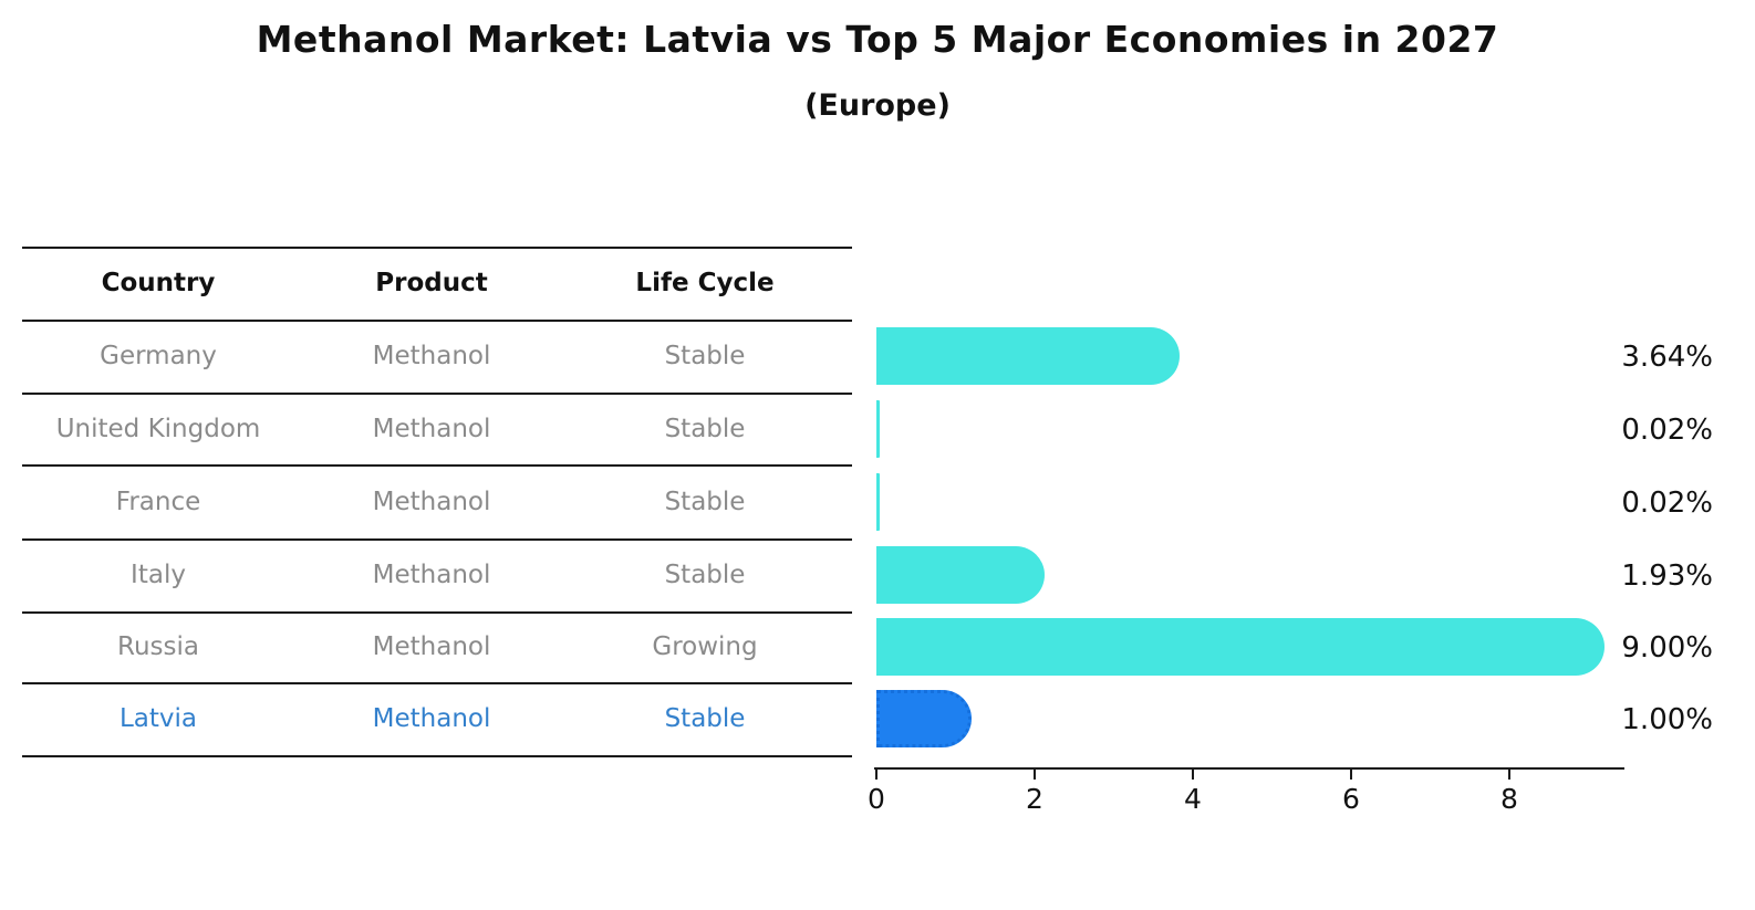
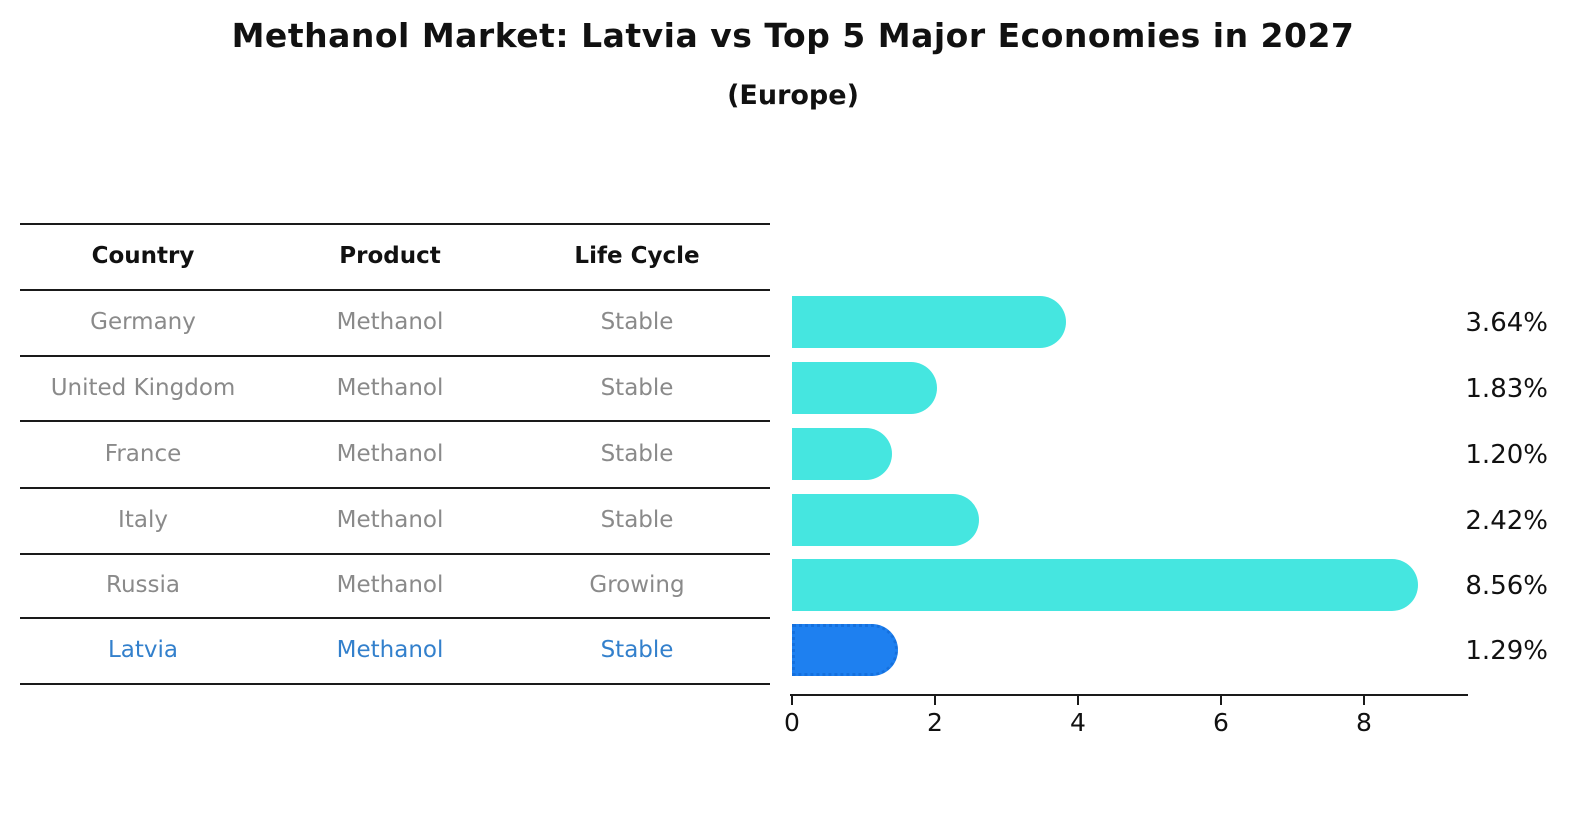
United Kingdom: 0.02% -> 1.83%
France: 0.02% -> 1.20%
Italy: 1.93% -> 2.42%
Russia: 9.00% -> 8.56%
Latvia: 1.00% -> 1.29%
